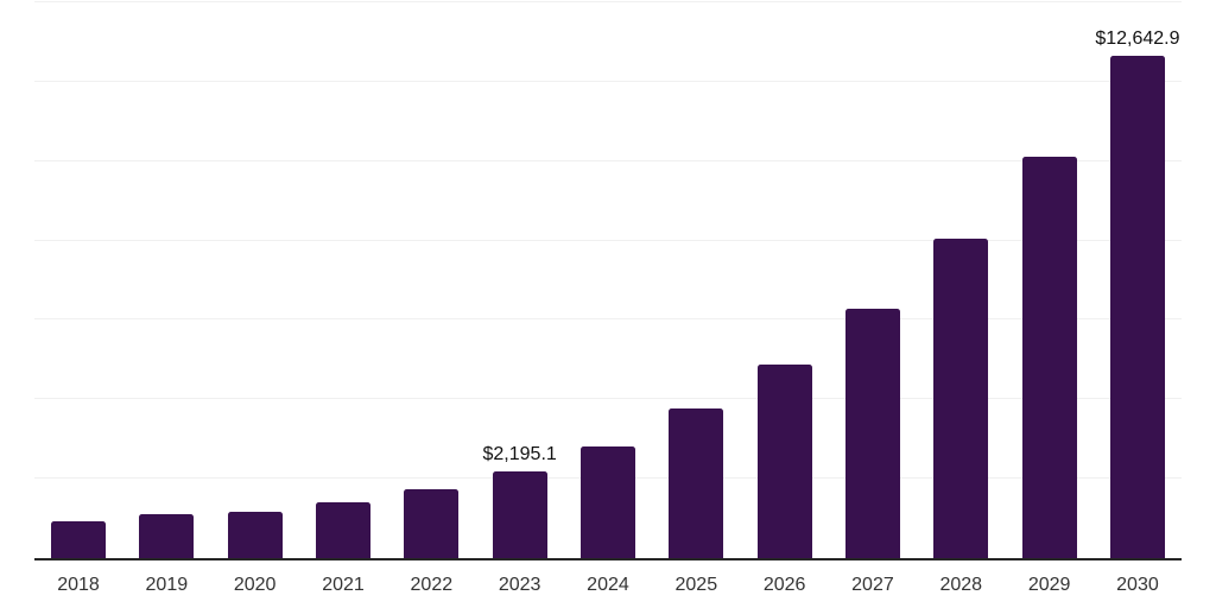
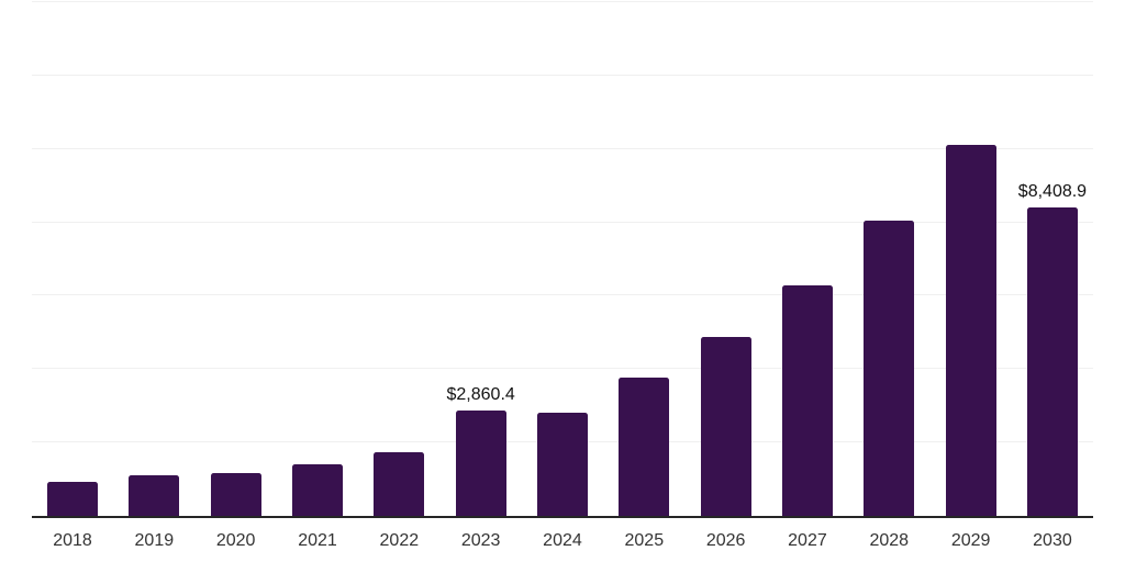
2023: $2,195.1 -> $2,860.4
2030: $12,642.9 -> $8,408.9
